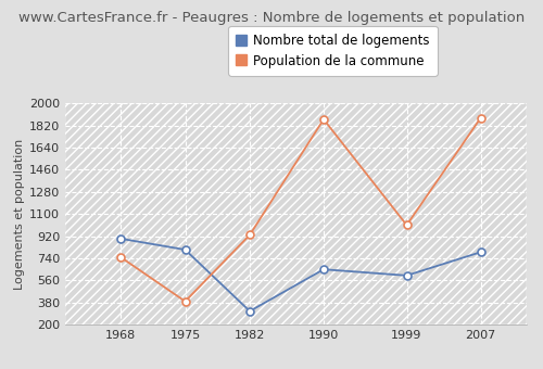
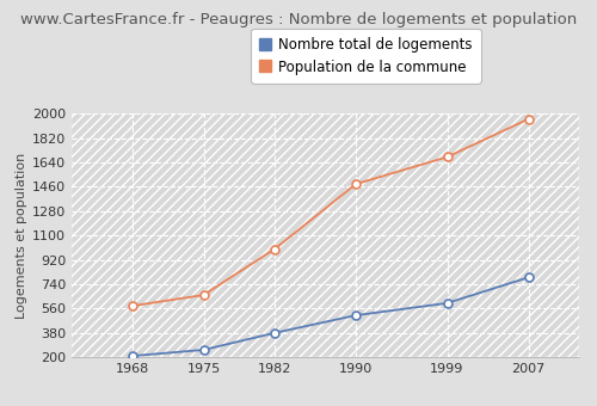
Nombre total de logements/1968: 900 -> 210
Population de la commune/1968: 750 -> 580
Nombre total de logements/1975: 810 -> 260
Population de la commune/1975: 390 -> 660
Nombre total de logements/1982: 310 -> 380
Population de la commune/1982: 930 -> 1000
Nombre total de logements/1990: 650 -> 510
Population de la commune/1990: 1870 -> 1480
Population de la commune/1999: 1010 -> 1680
Population de la commune/2007: 1880 -> 1960
